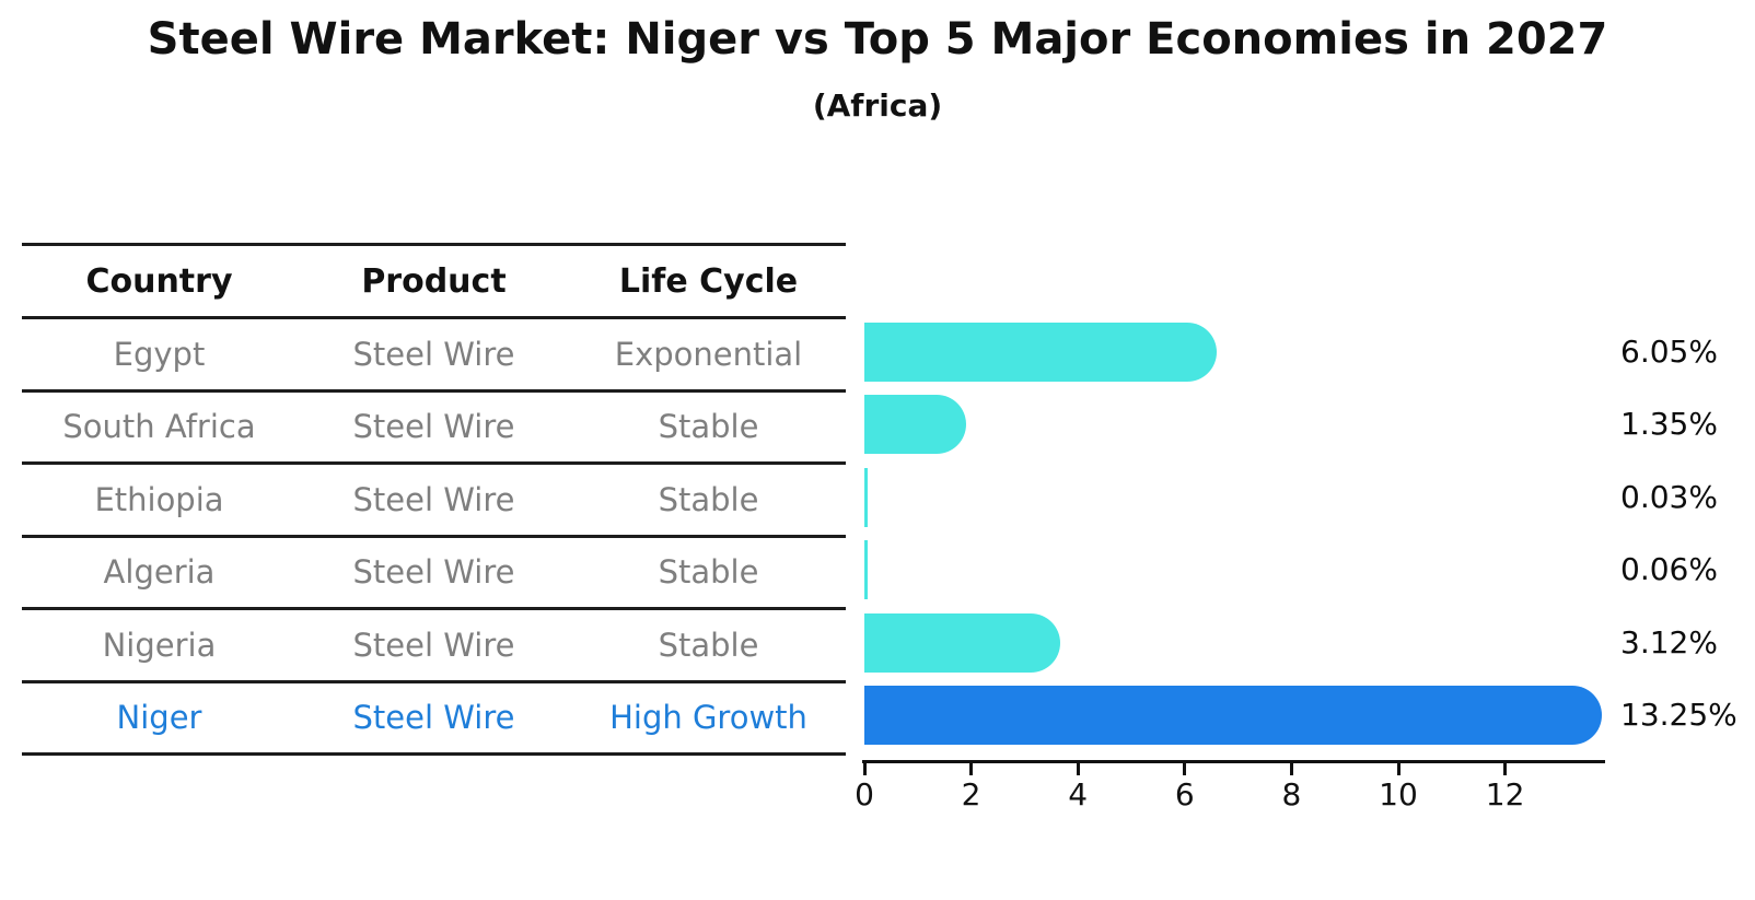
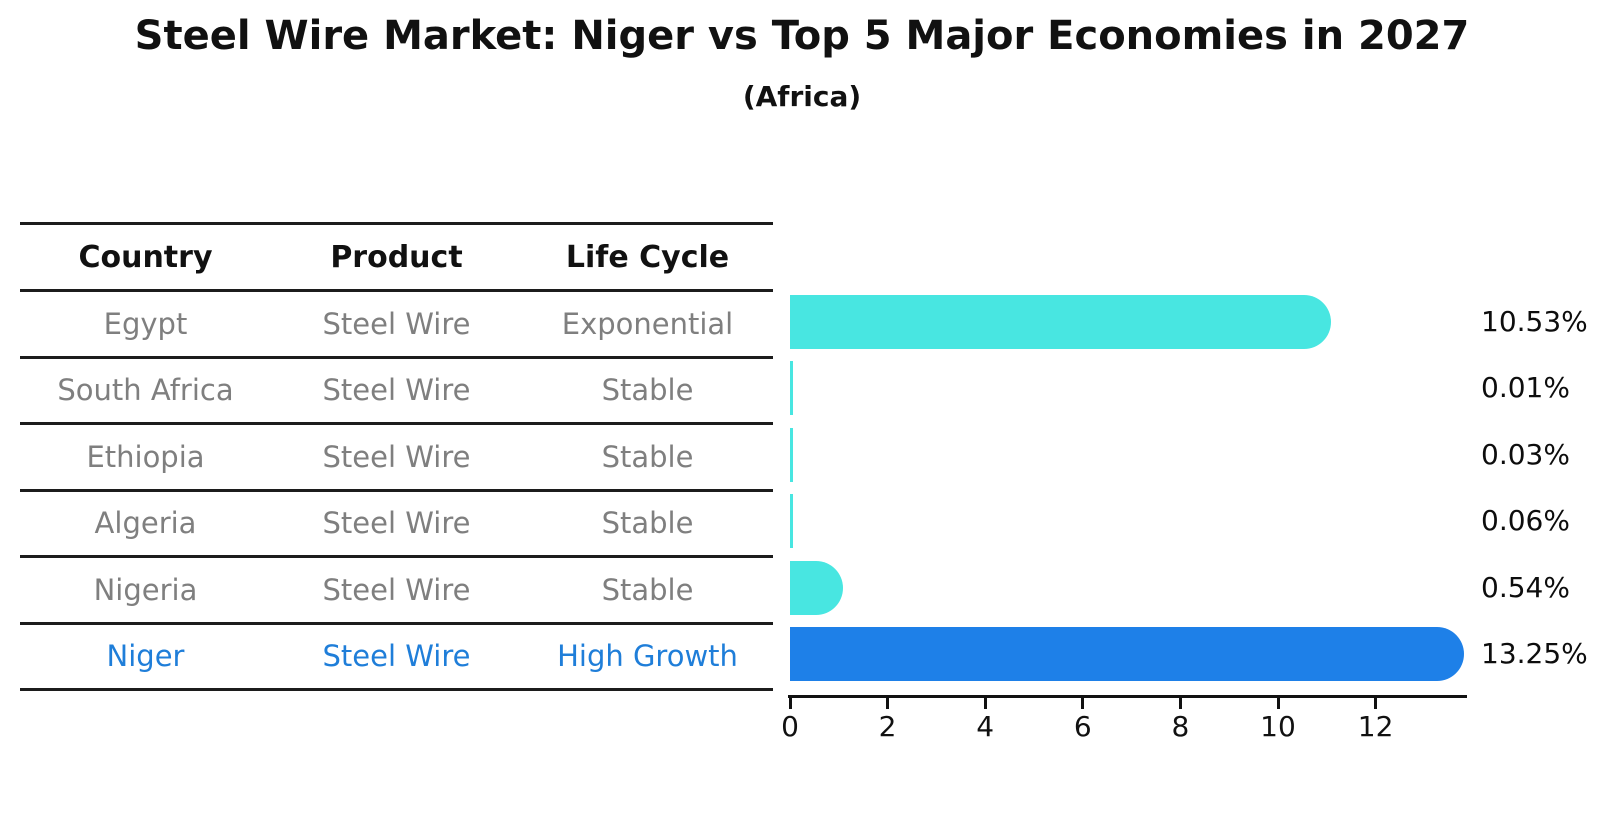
Egypt: 6.05% -> 10.53%
South Africa: 1.35% -> 0.01%
Nigeria: 3.12% -> 0.54%
